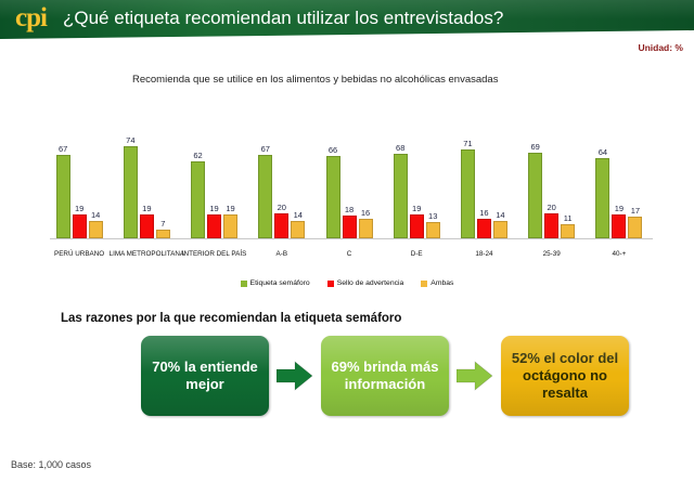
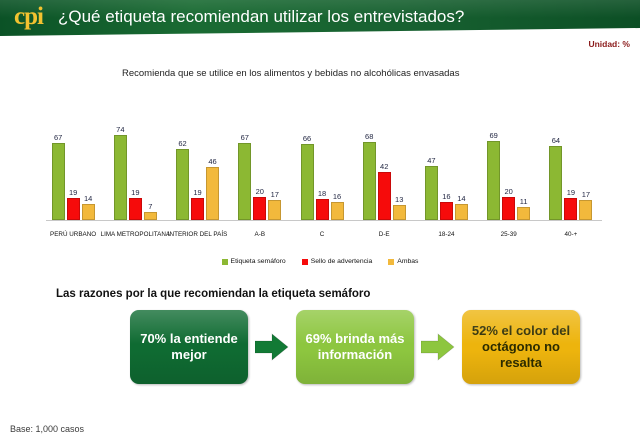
Ambas/INTERIOR DEL PAÍS: 19 -> 46
Ambas/A-B: 14 -> 17
Sello de advertencia/D-E: 19 -> 42
Etiqueta semáforo/18-24: 71 -> 47
